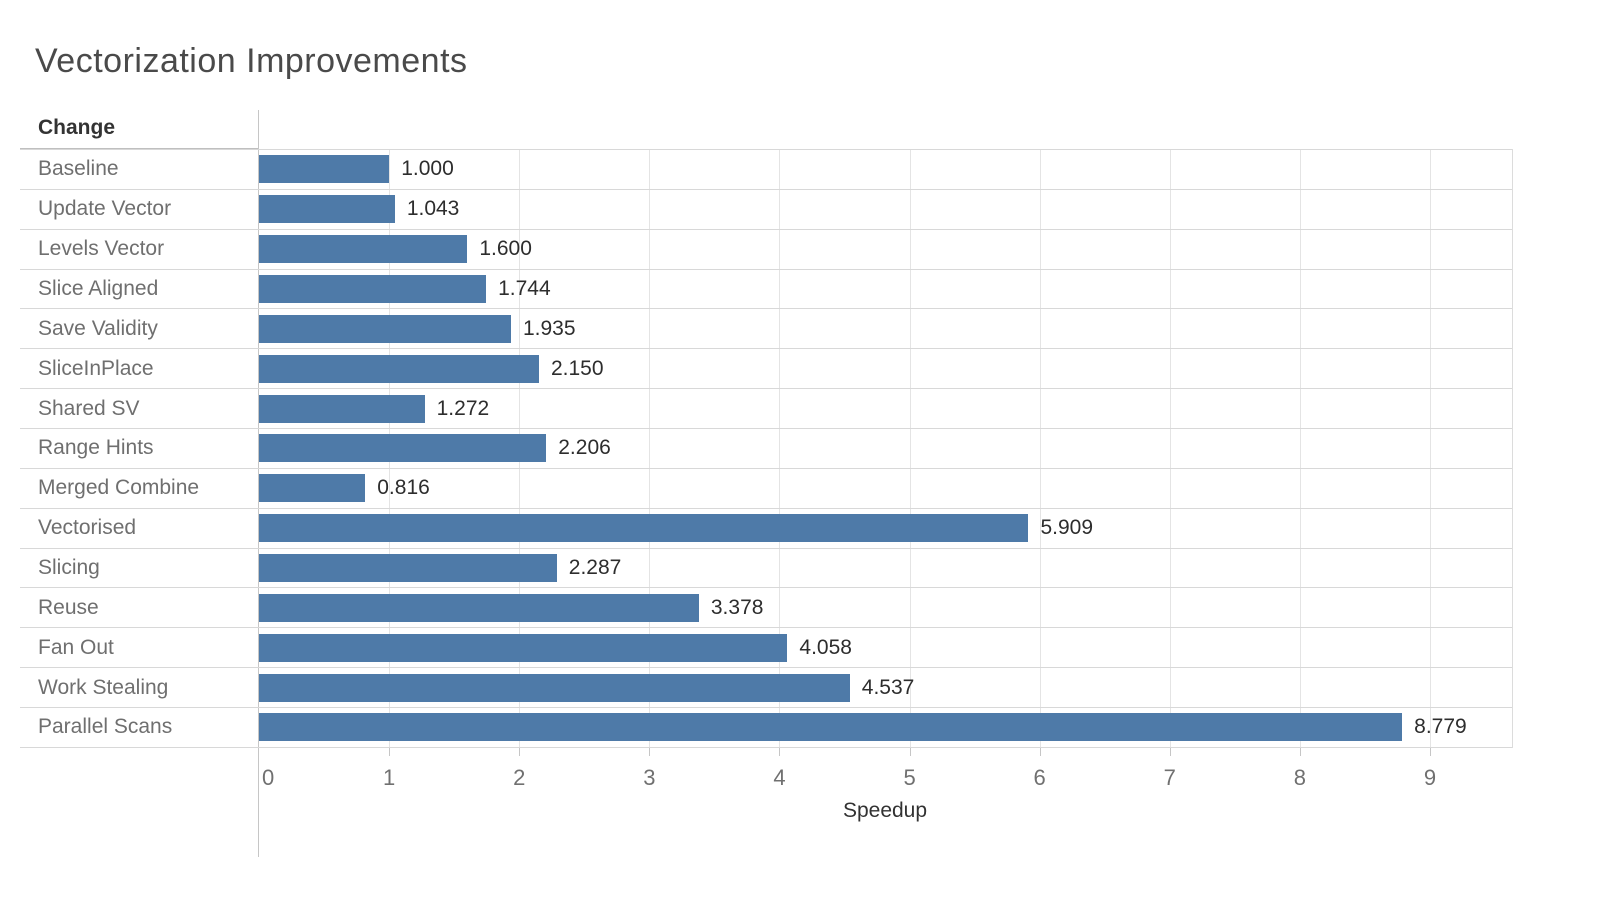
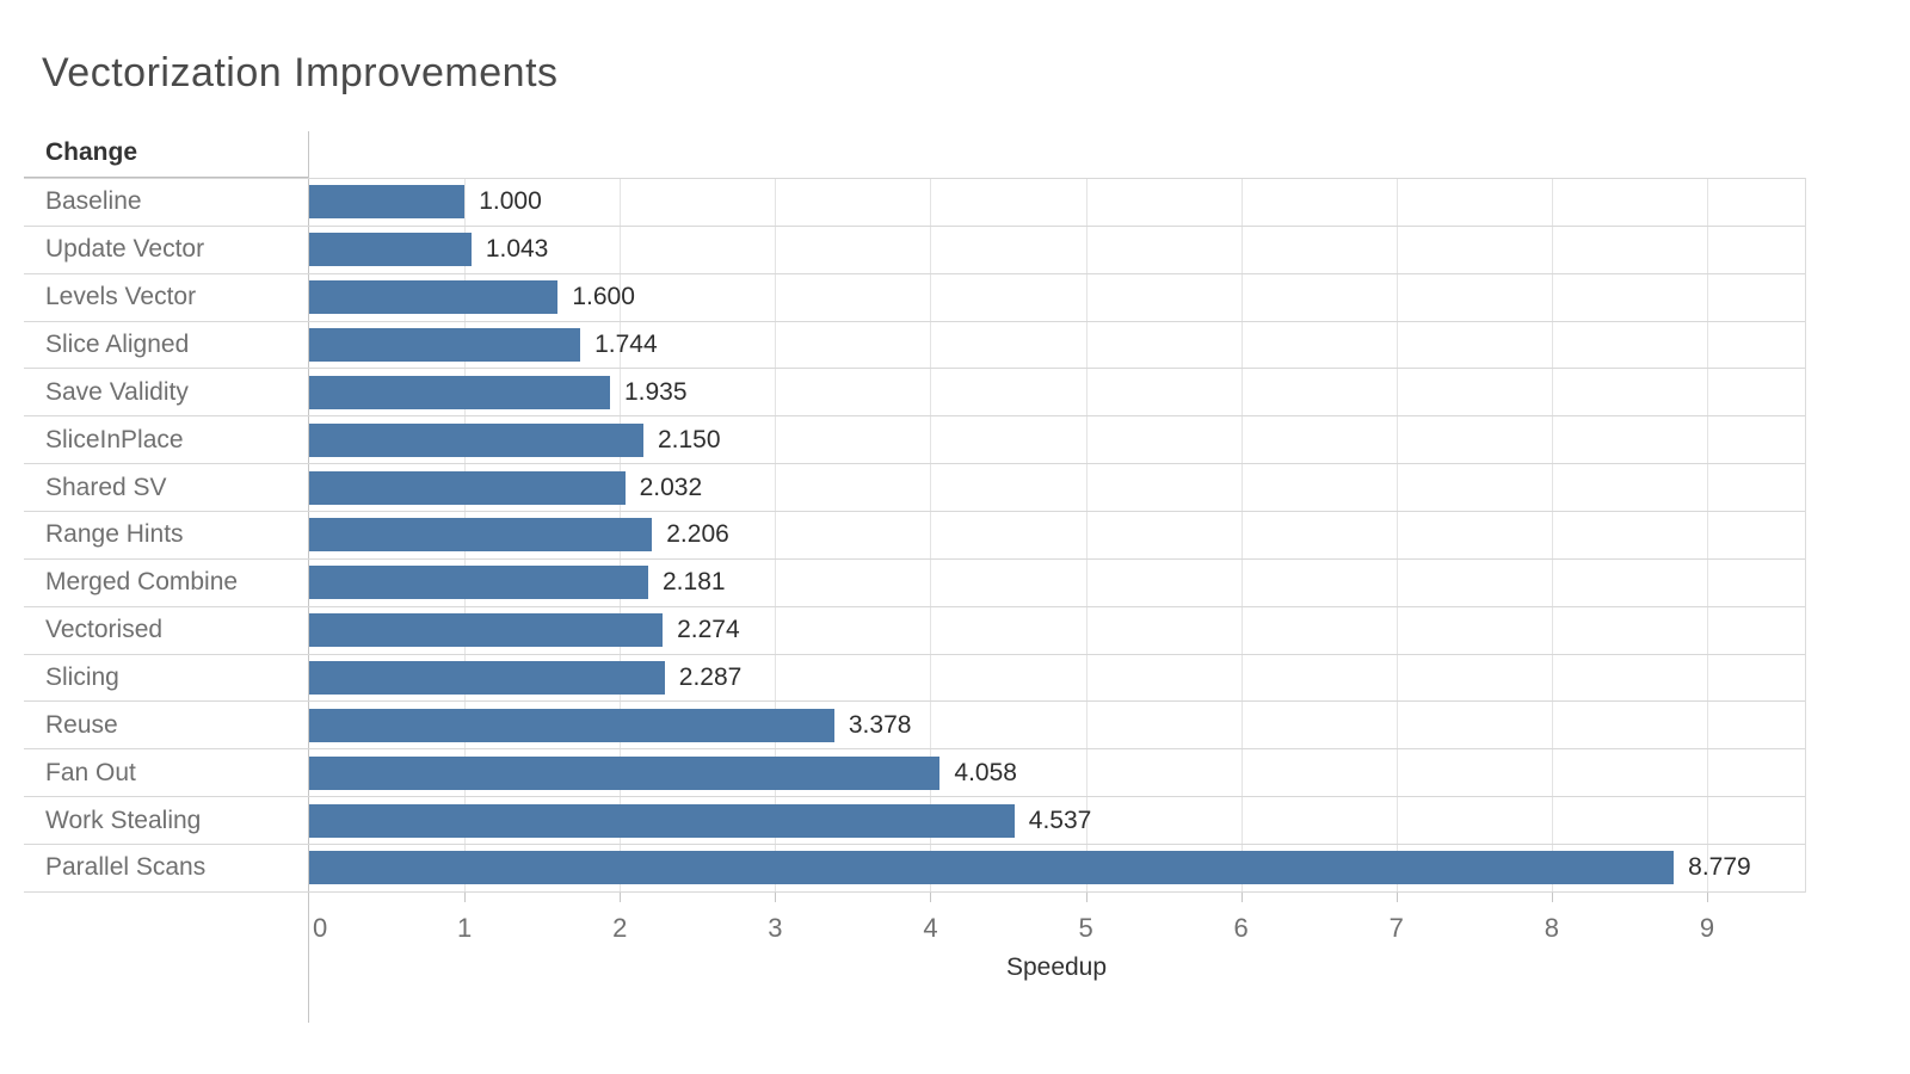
Shared SV: 1.272 -> 2.032
Merged Combine: 0.816 -> 2.181
Vectorised: 5.909 -> 2.274
